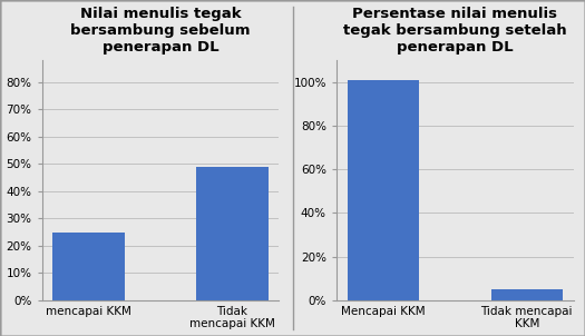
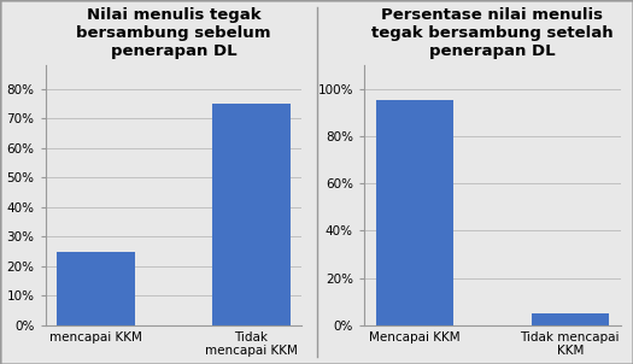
Nilai menulis tegak bersambung sebelum penerapan DL/Tidak mencapai KKM: 49% -> 75%
Mencapai KKM: 101% -> 95%
